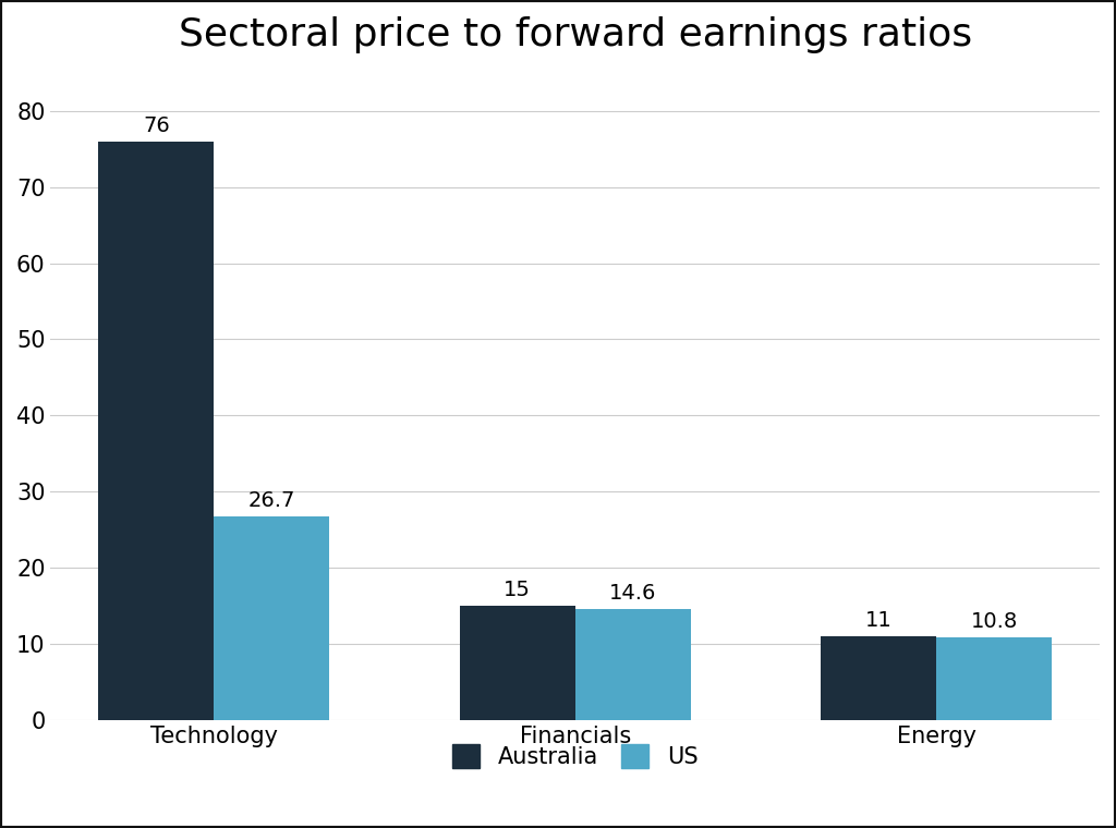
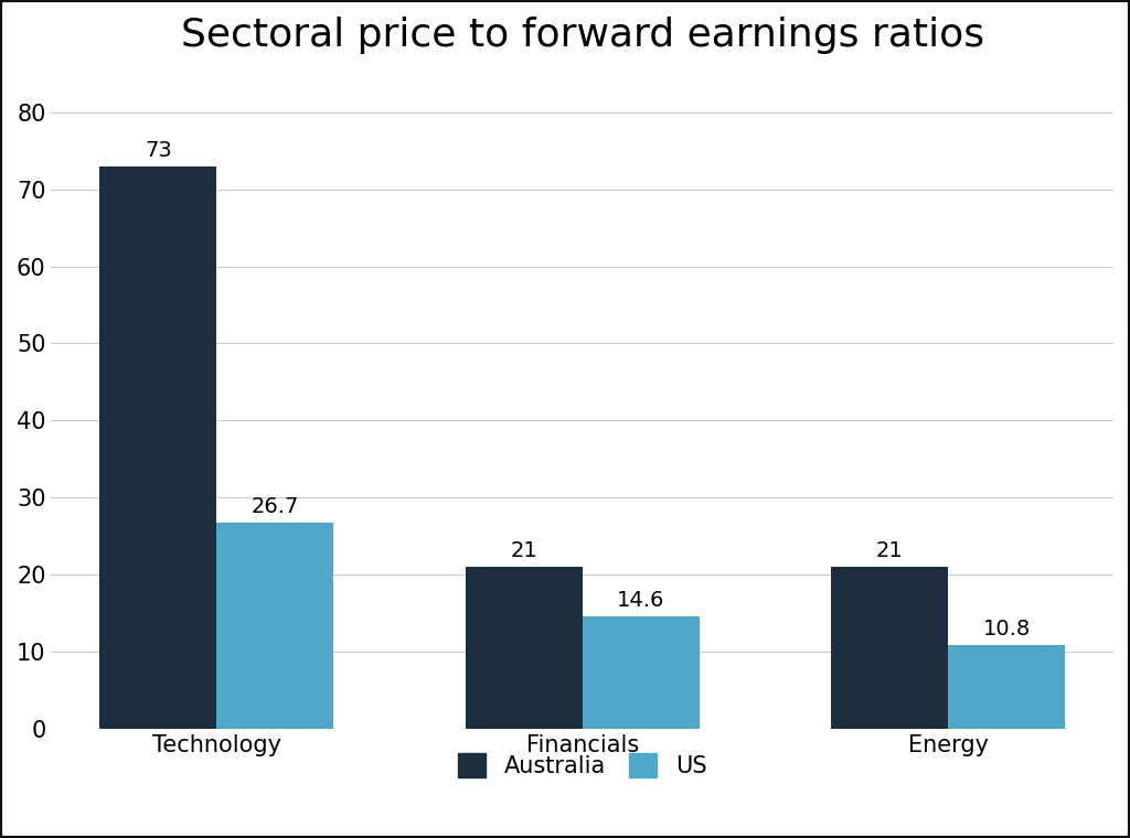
Australia/Technology: 76 -> 73
Australia/Financials: 15 -> 21
Australia/Energy: 11 -> 21
